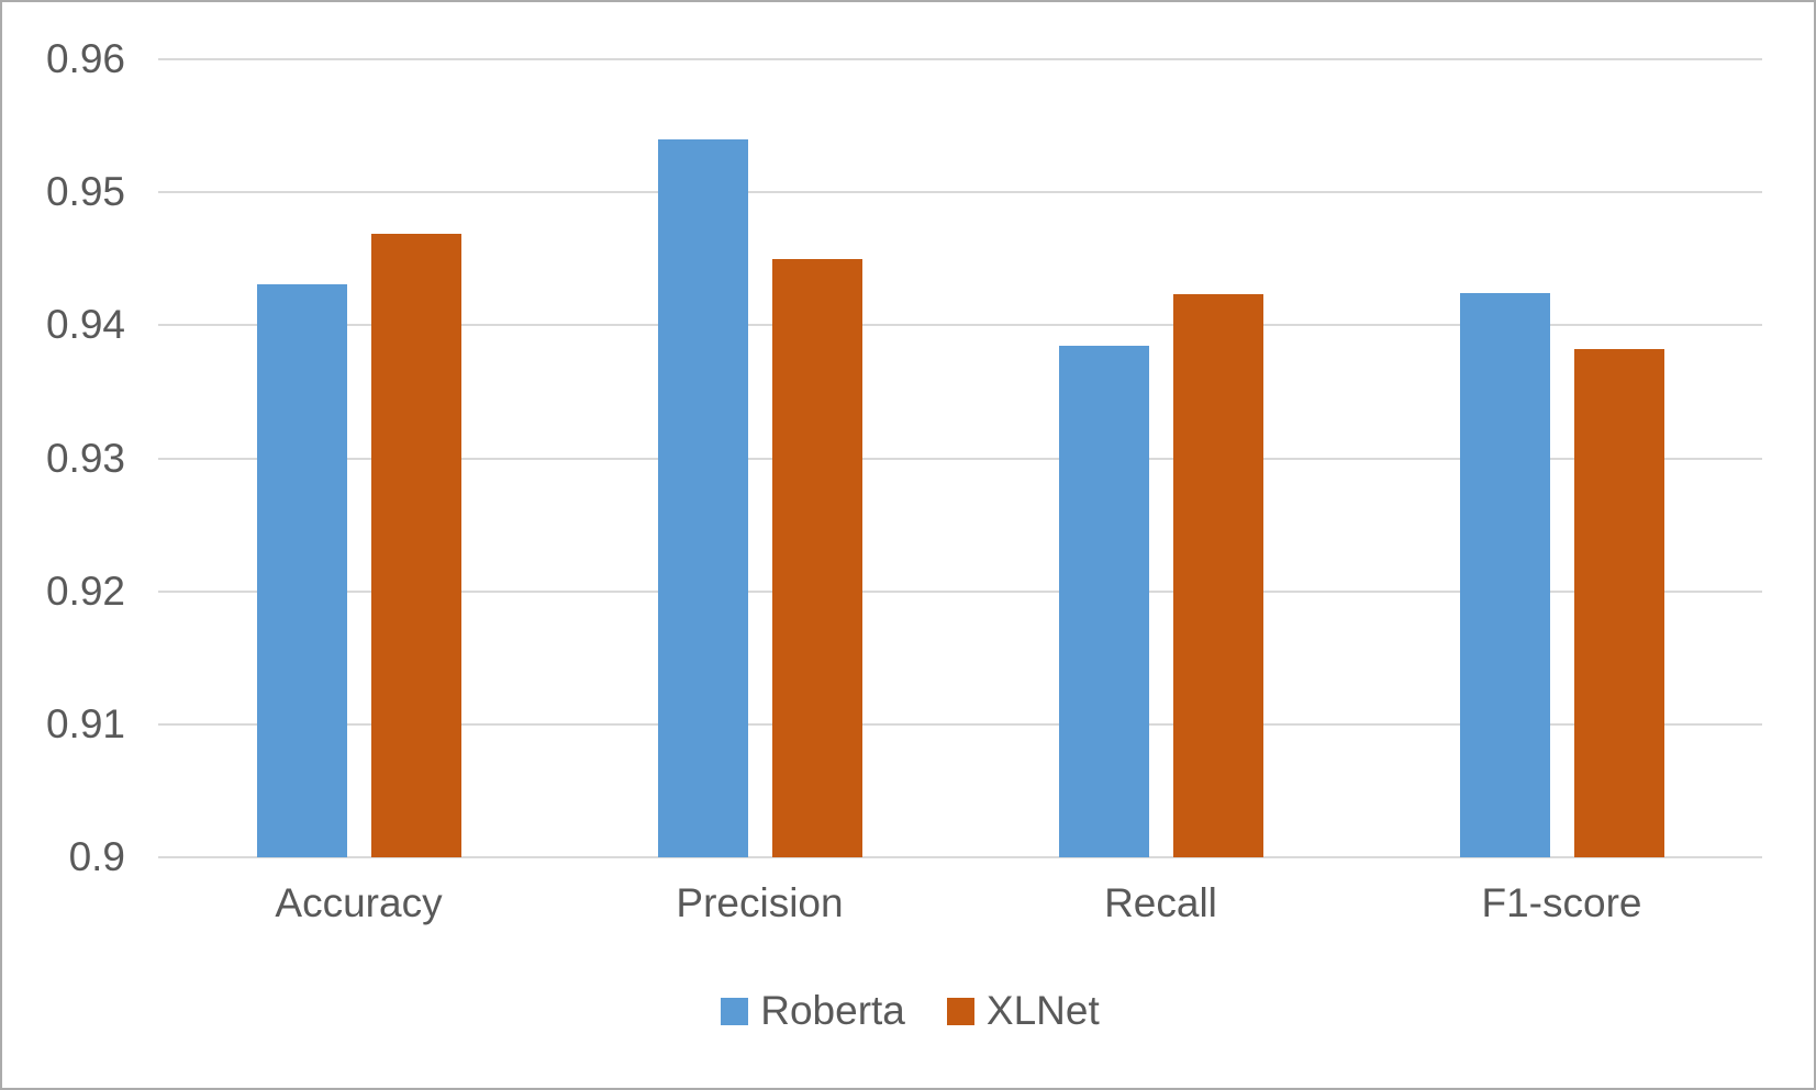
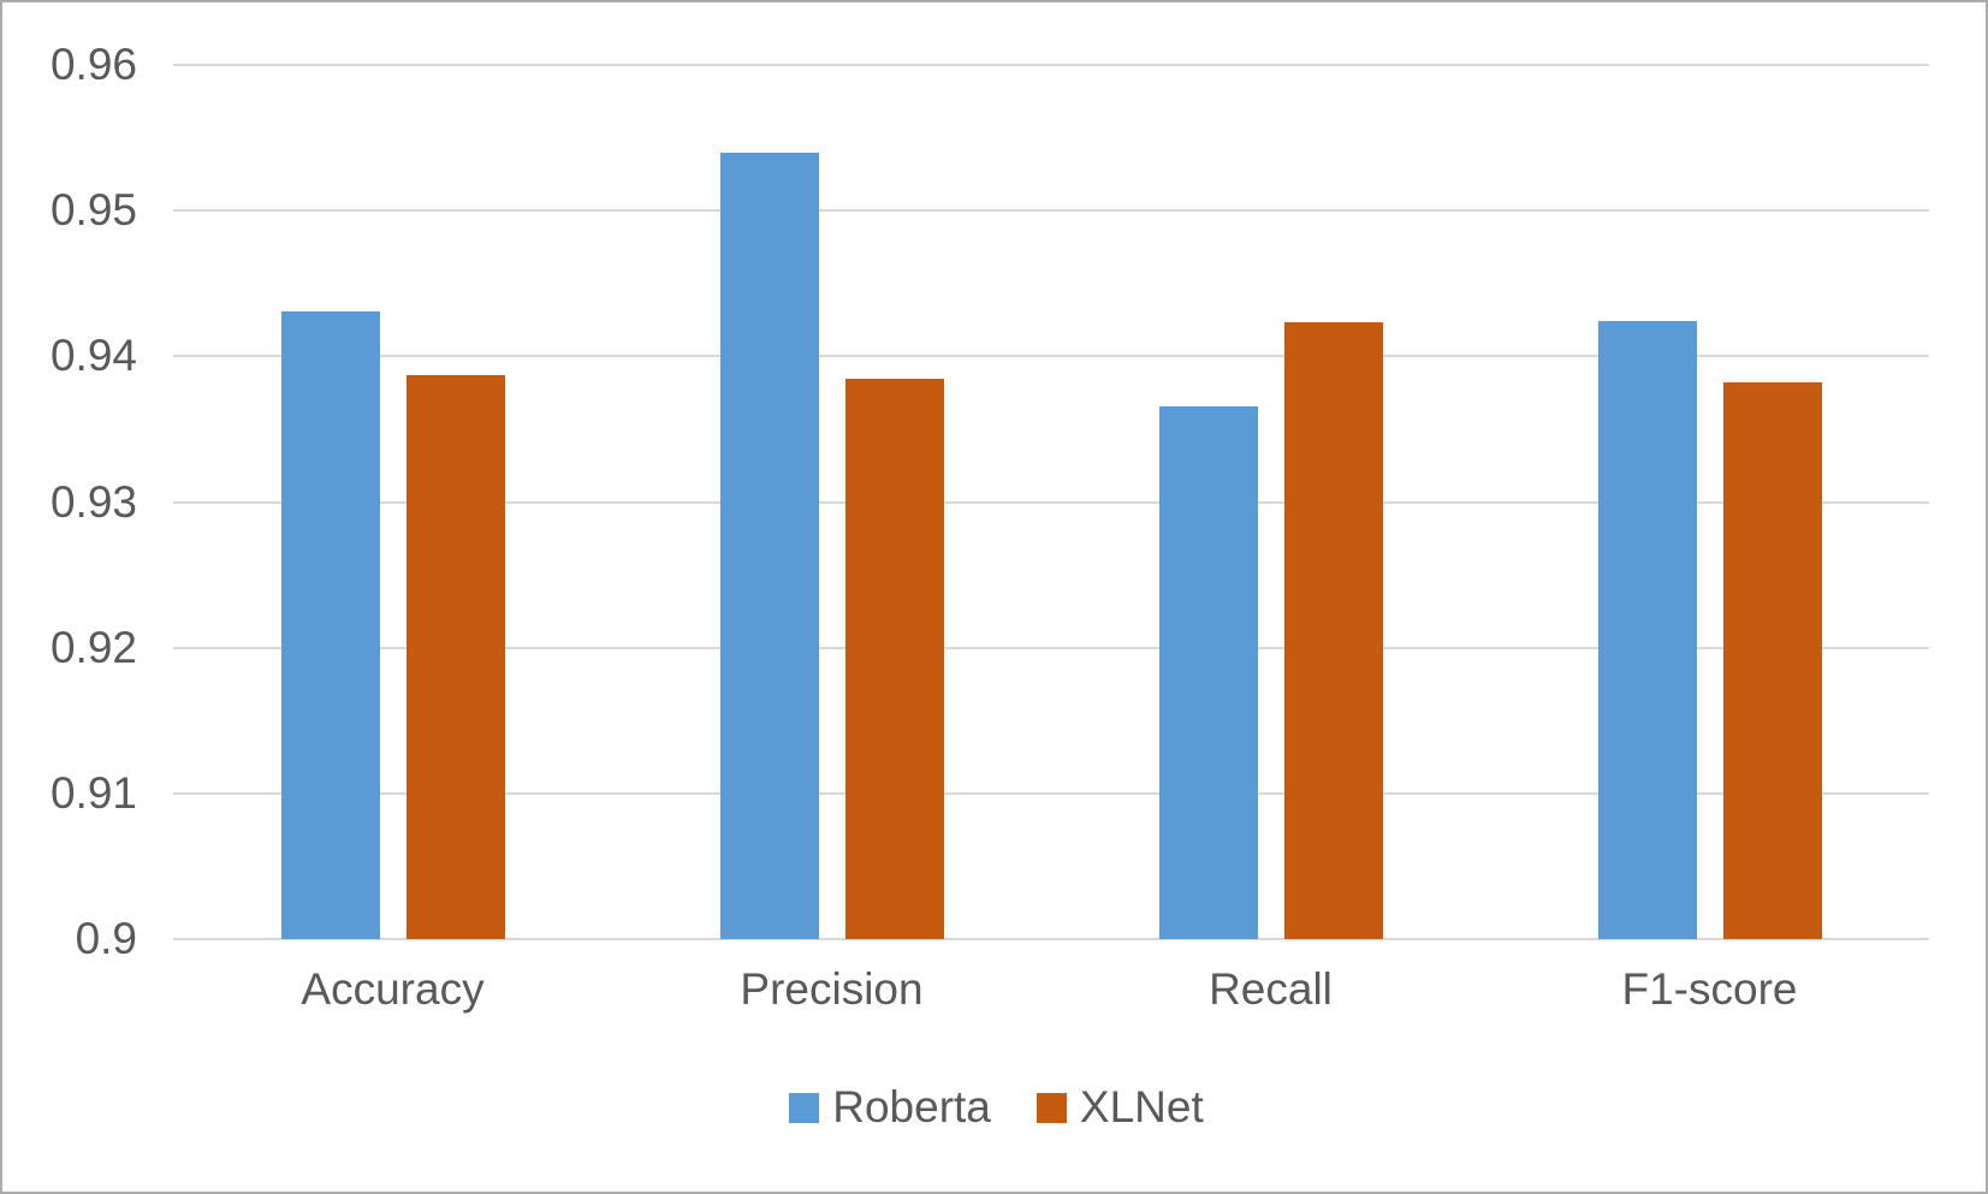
XLNet/Accuracy: 0.9469 -> 0.9387
XLNet/Precision: 0.9450 -> 0.9385
Roberta/Recall: 0.9385 -> 0.9366
